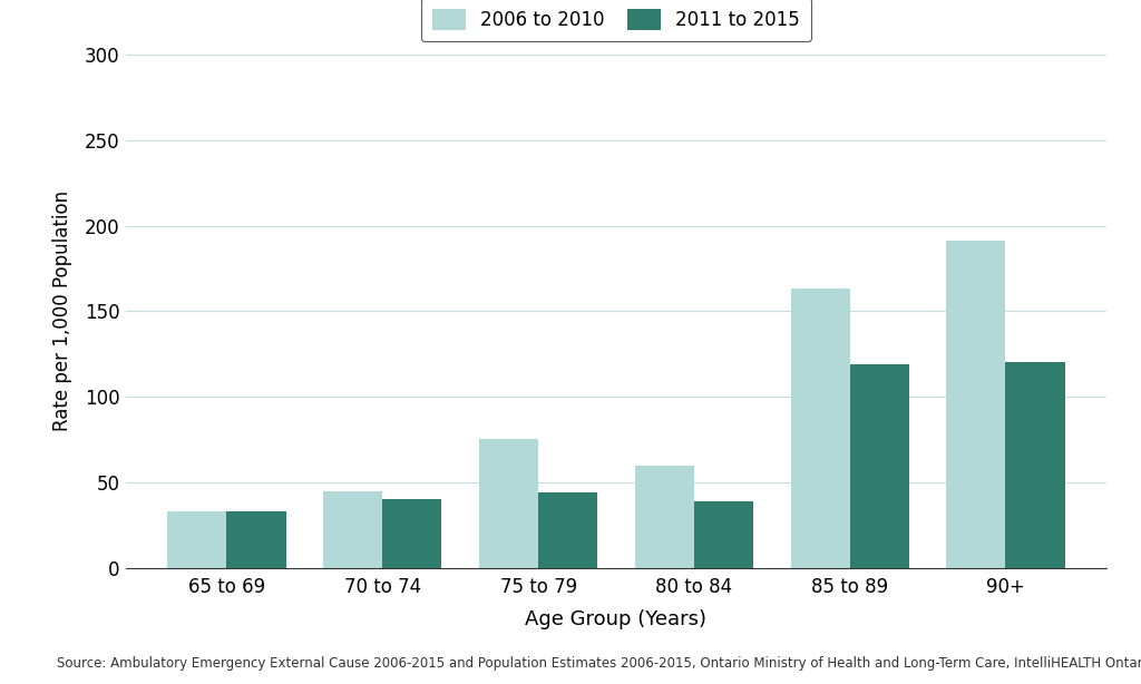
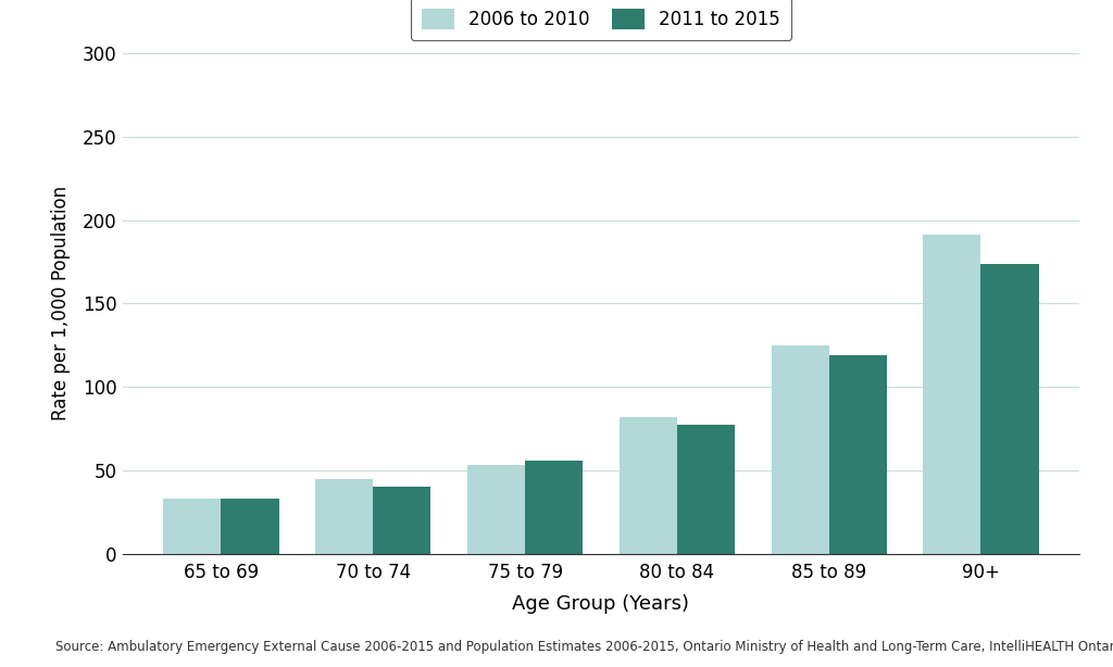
2006 to 2010/75 to 79: 75 -> 53
2011 to 2015/75 to 79: 44 -> 56
2006 to 2010/80 to 84: 60 -> 82
2011 to 2015/80 to 84: 39 -> 77
2006 to 2010/85 to 89: 163 -> 125
2011 to 2015/90+: 120 -> 174
